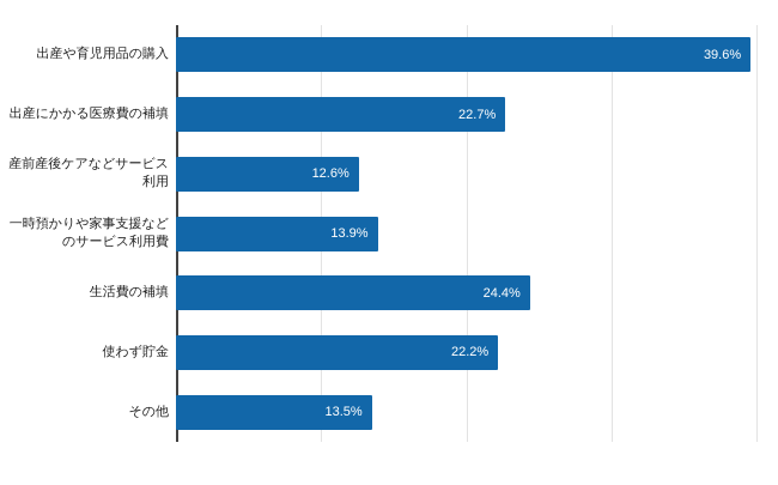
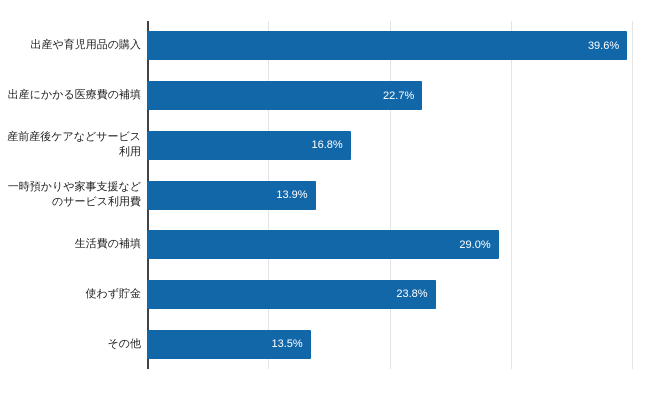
産前産後ケアなどサービス利用: 12.6% -> 16.8%
生活費の補填: 24.4% -> 29.0%
使わず貯金: 22.2% -> 23.8%
